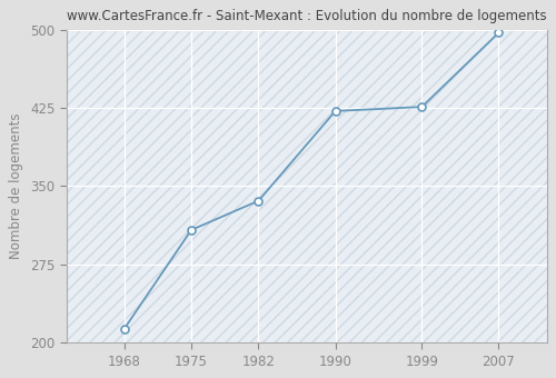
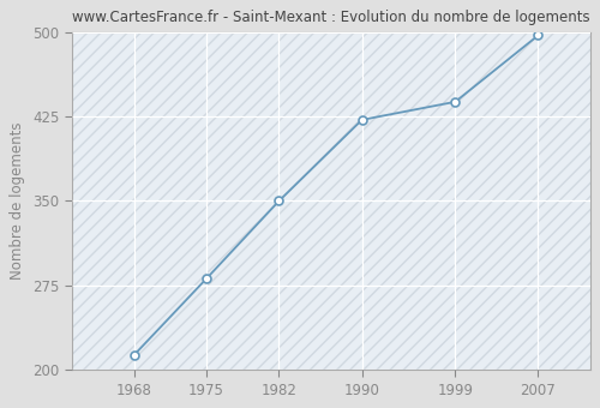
1975: 308 -> 281
1982: 336 -> 350
1999: 426 -> 438
